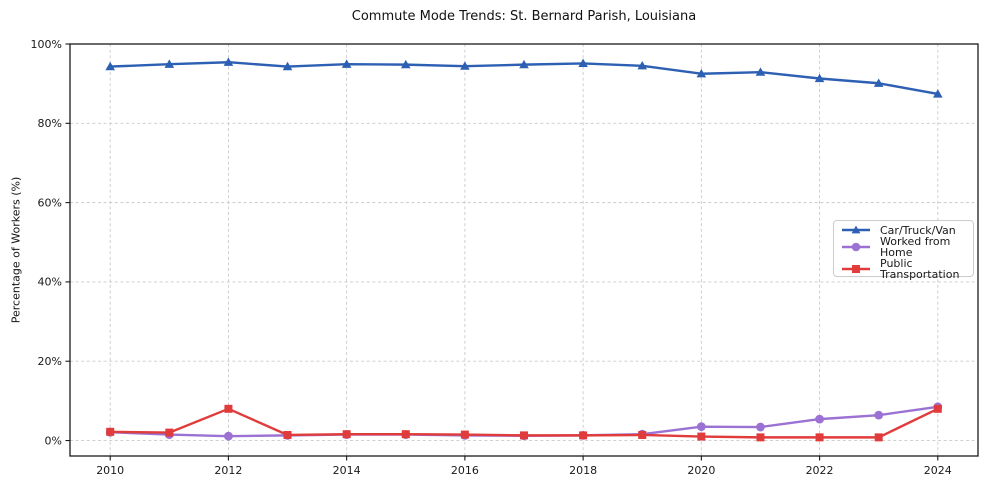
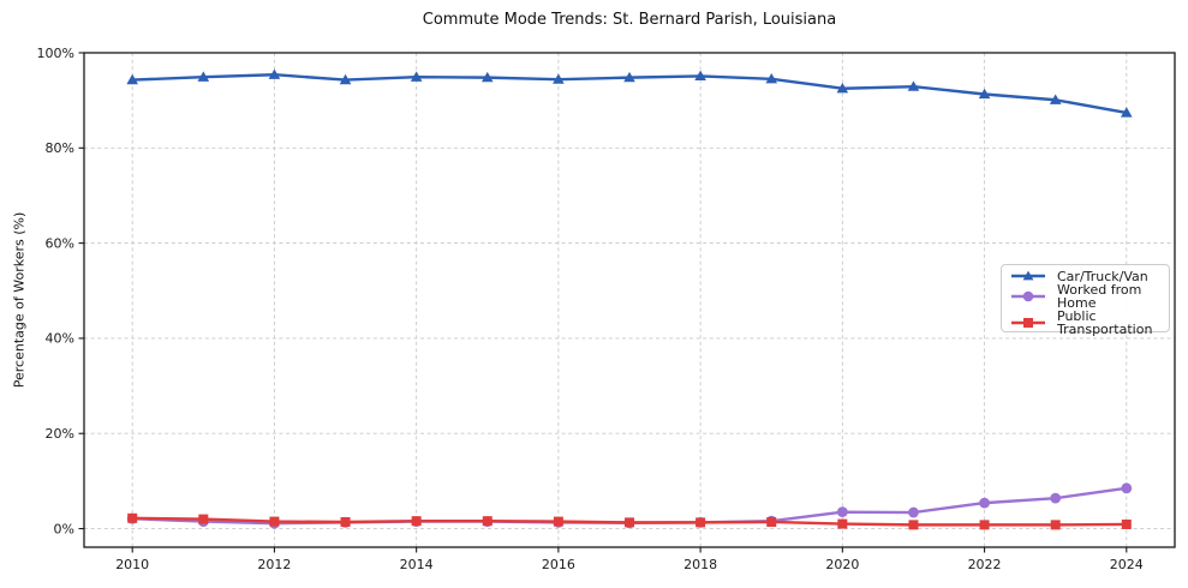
Public Transportation/2012: 8% -> 2%
Public Transportation/2024: 8% -> 1%
